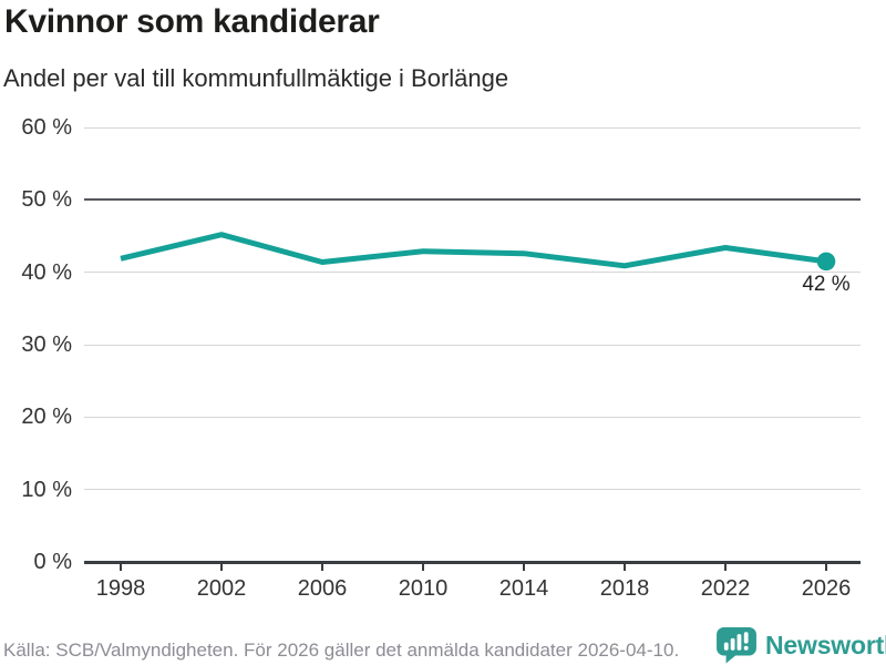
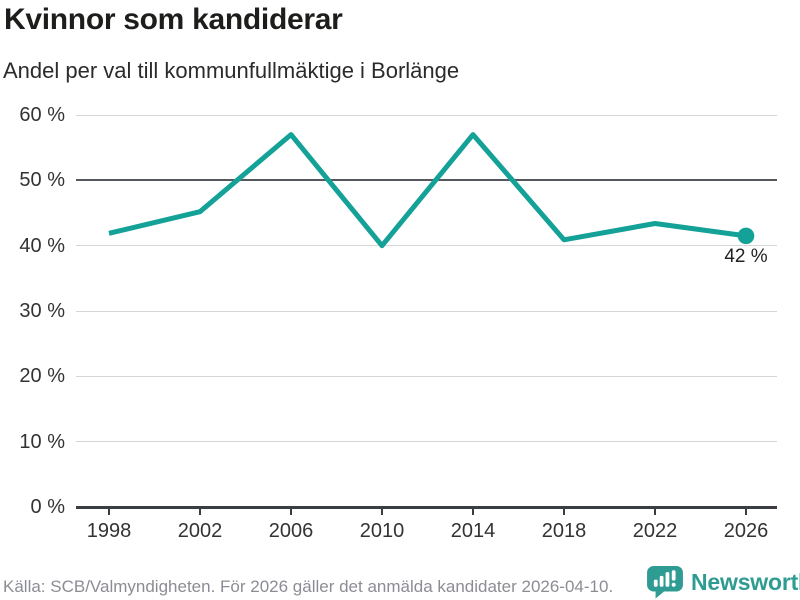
2006: 41% -> 57%
2010: 43% -> 40%
2014: 43% -> 57%
